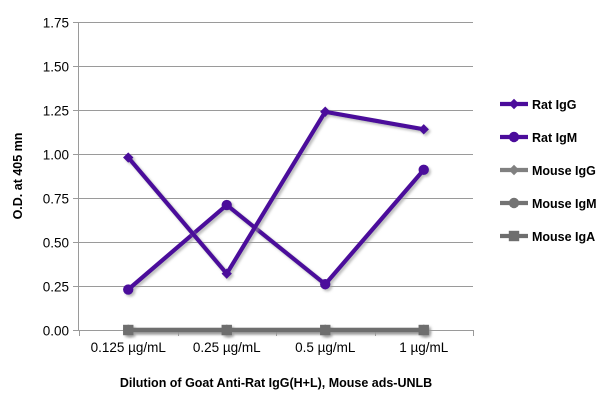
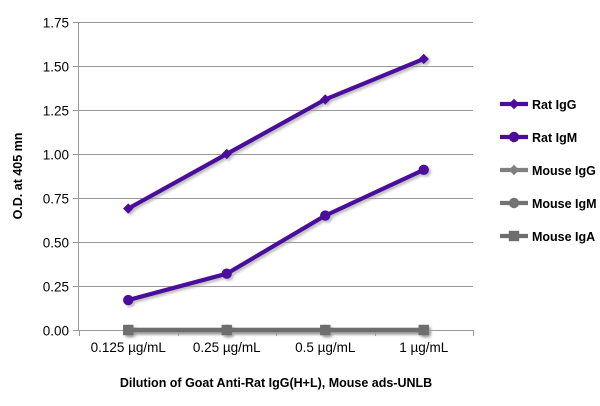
Rat IgG/0.125 µg/mL: 0.98 -> 0.69
Rat IgM/0.125 µg/mL: 0.23 -> 0.17
Rat IgG/0.25 µg/mL: 0.32 -> 1.00
Rat IgM/0.25 µg/mL: 0.71 -> 0.32
Rat IgG/0.5 µg/mL: 1.24 -> 1.31
Rat IgM/0.5 µg/mL: 0.26 -> 0.65
Rat IgG/1 µg/mL: 1.14 -> 1.54
